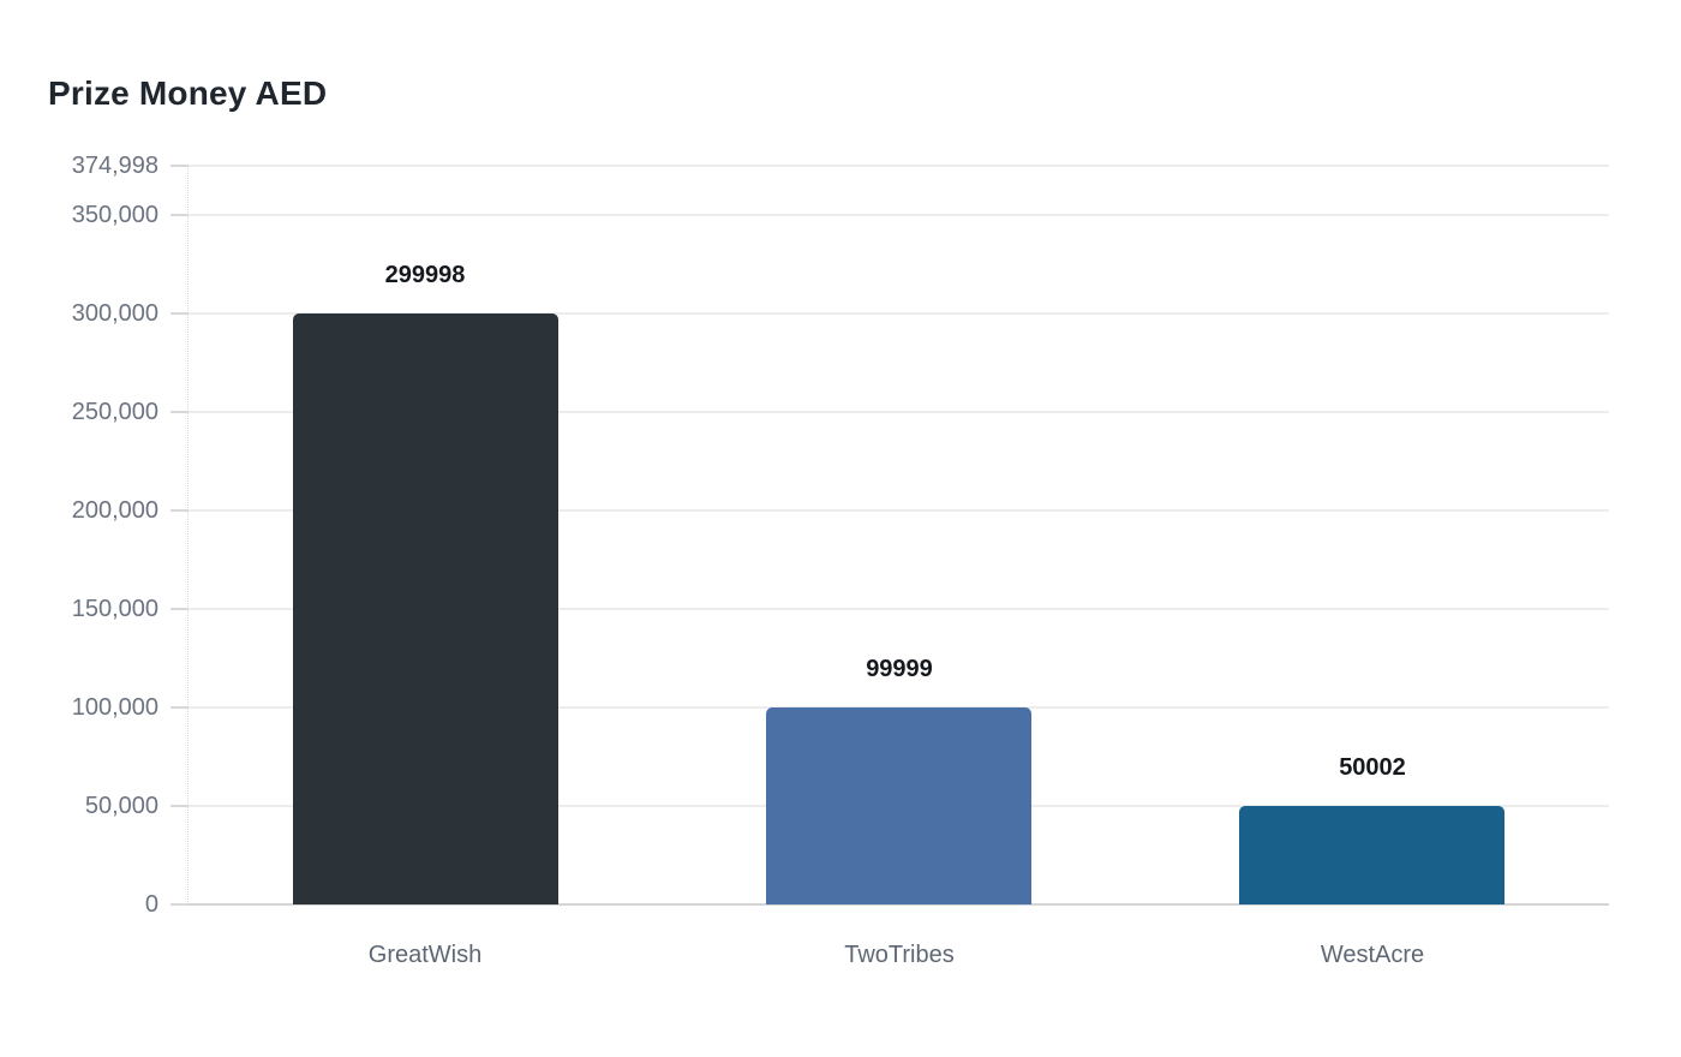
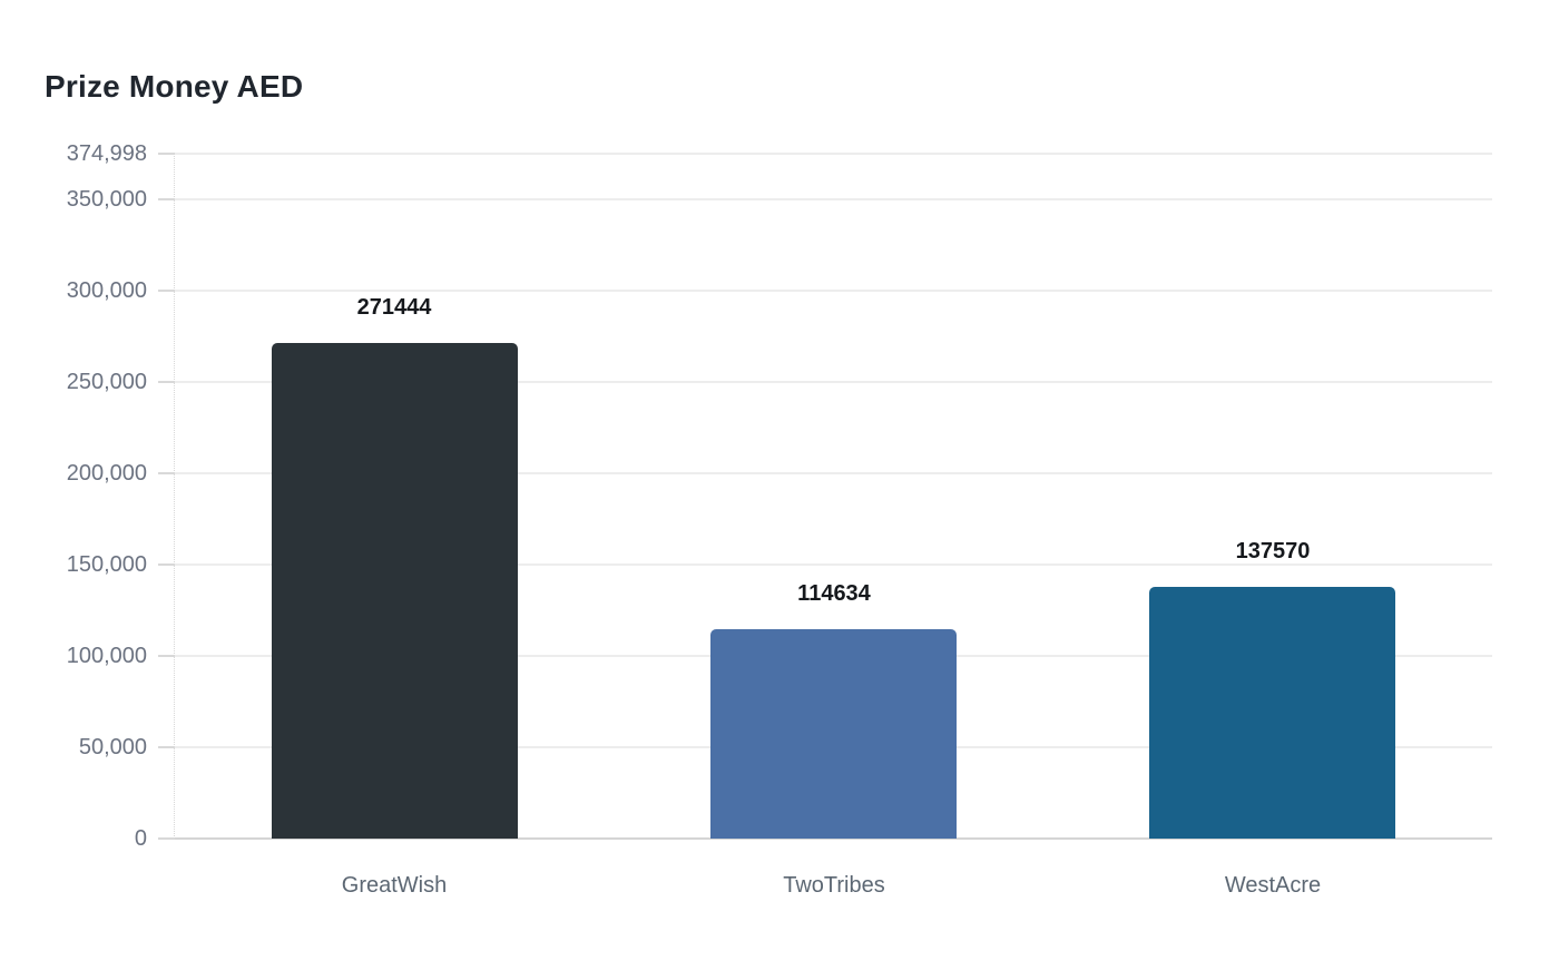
GreatWish: 299998 -> 271444
TwoTribes: 99999 -> 114634
WestAcre: 50002 -> 137570
